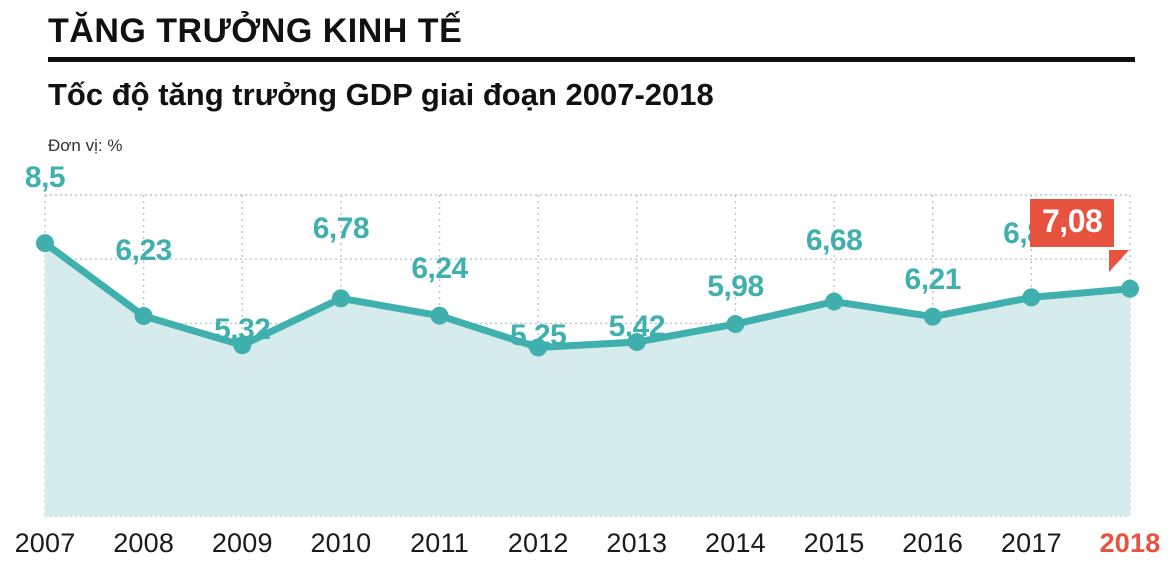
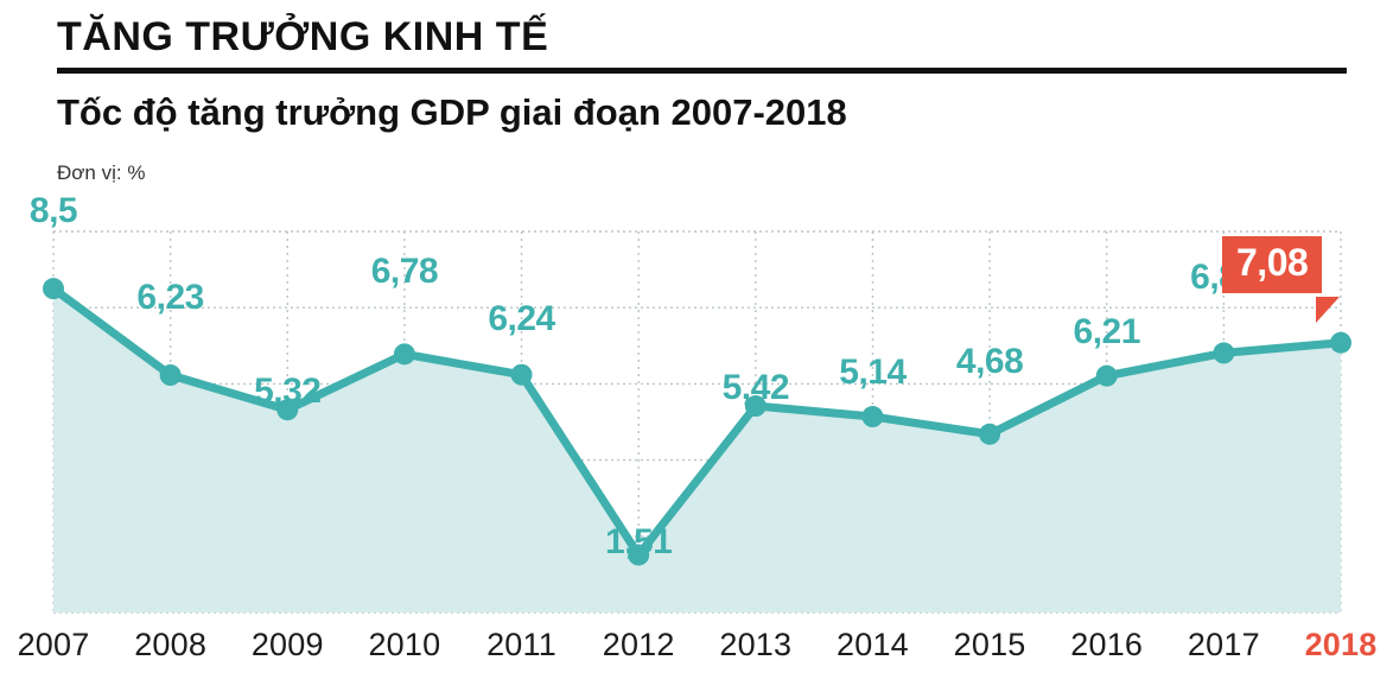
2012: 5,25 -> 1,51
2014: 5,98 -> 5,14
2015: 6,68 -> 4,68
